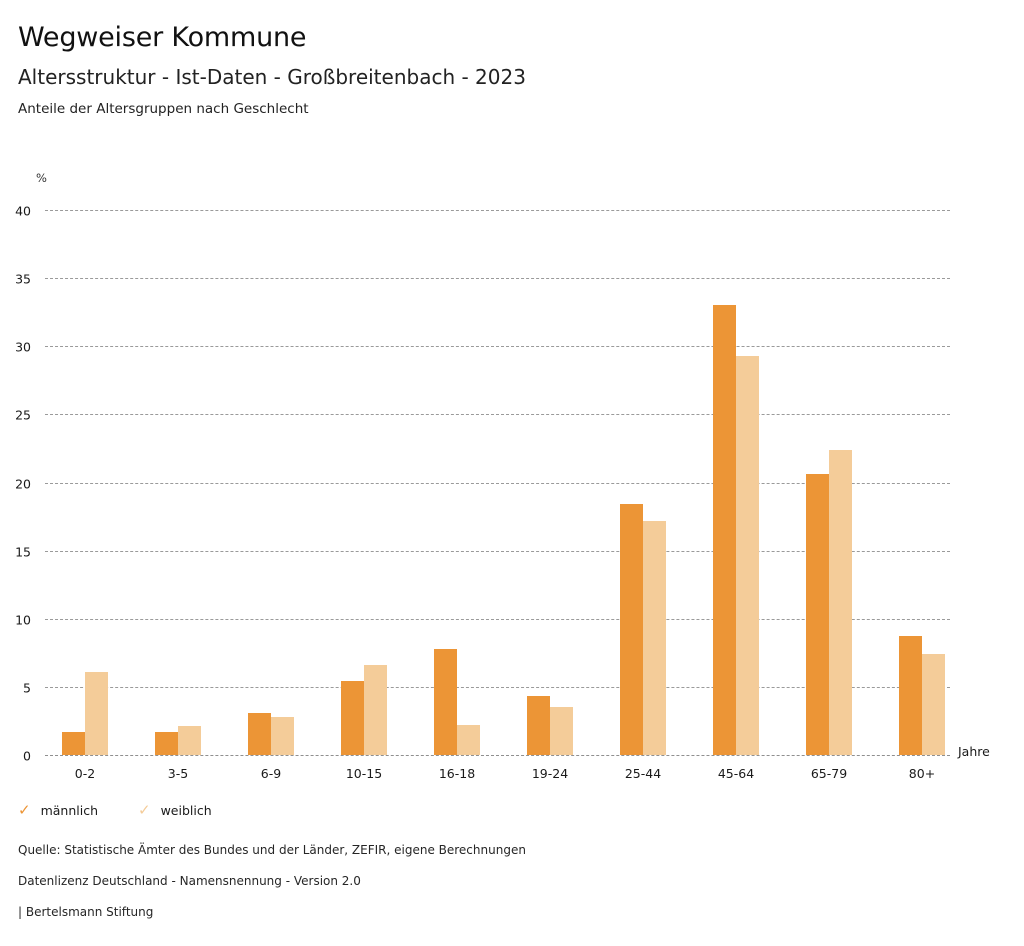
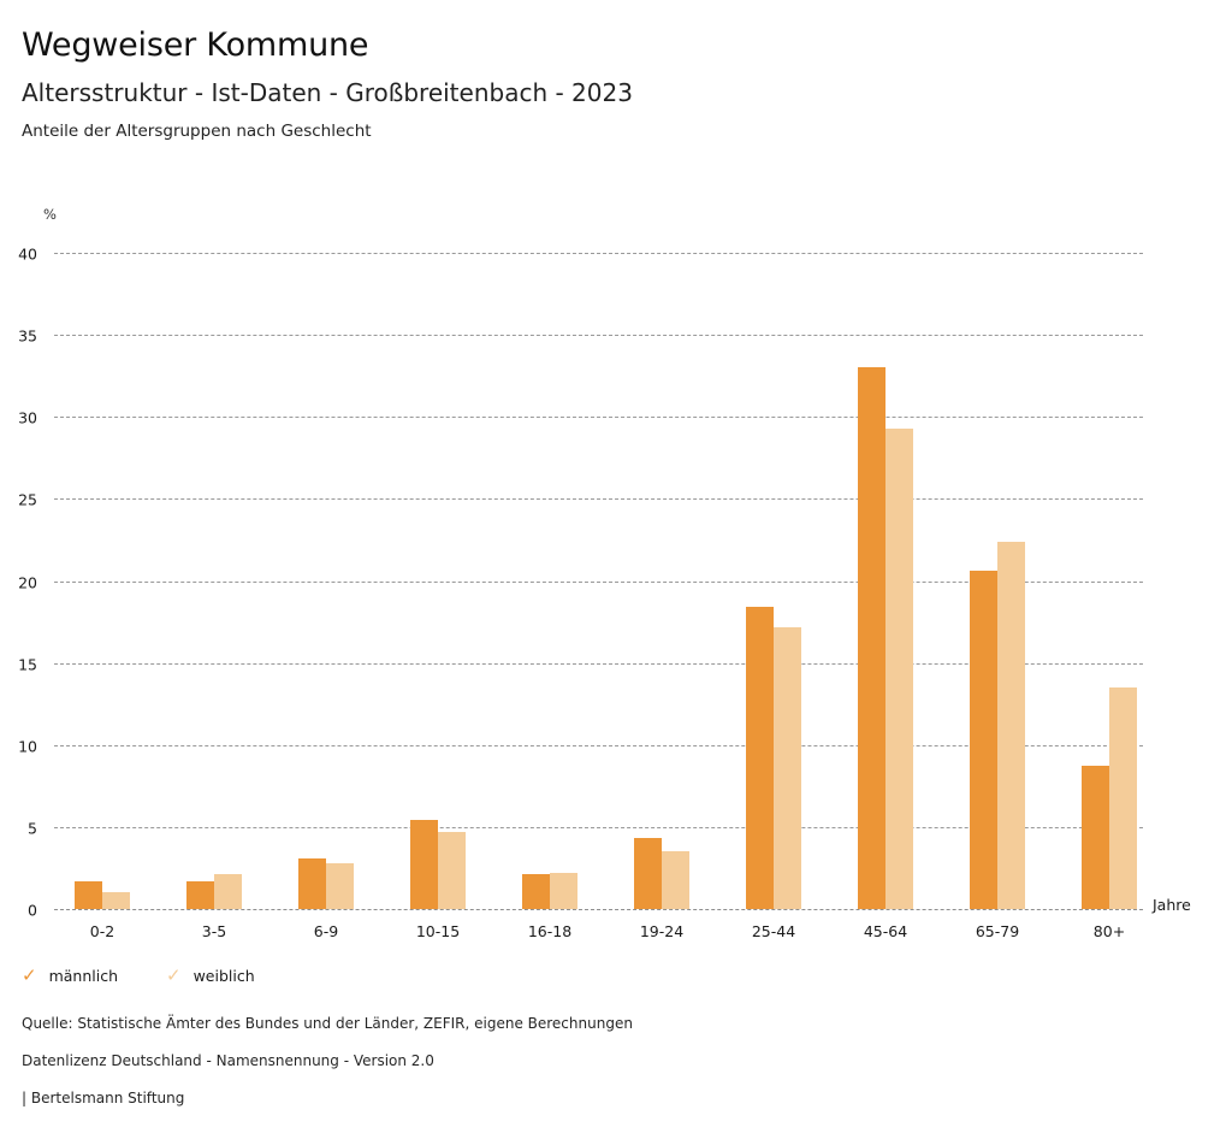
weiblich/0-2: 6.1 -> 1.0
weiblich/10-15: 6.6 -> 4.7
männlich/16-18: 7.8 -> 2.1
weiblich/80+: 7.4 -> 13.5
